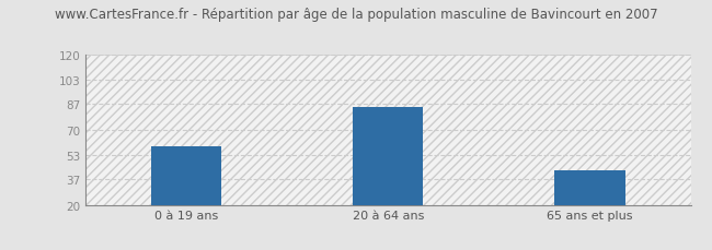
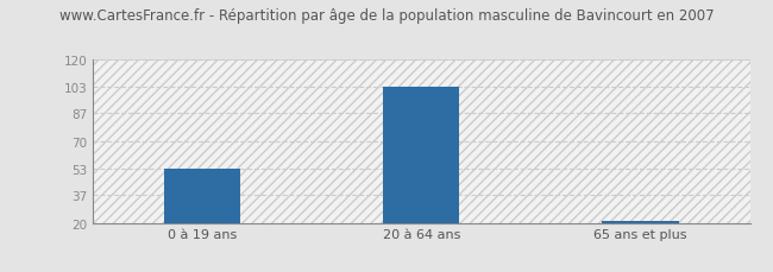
0 à 19 ans: 59 -> 53
20 à 64 ans: 85 -> 103
65 ans et plus: 43 -> 21
